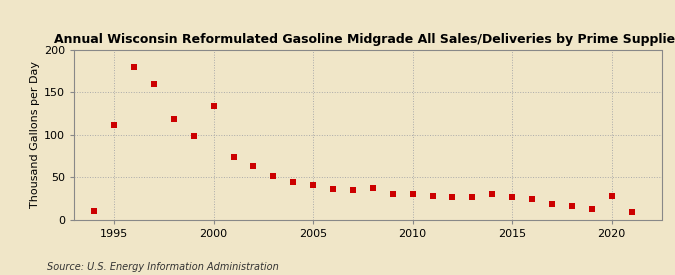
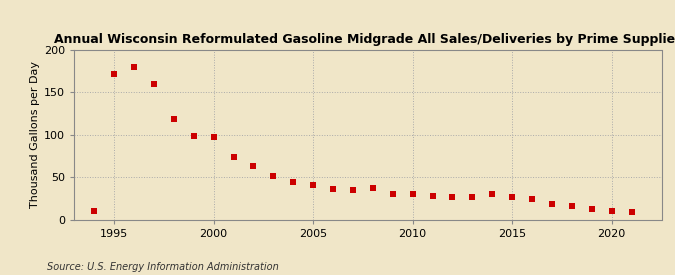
1995: 112 -> 171
2000: 134 -> 97
2020: 28 -> 11
